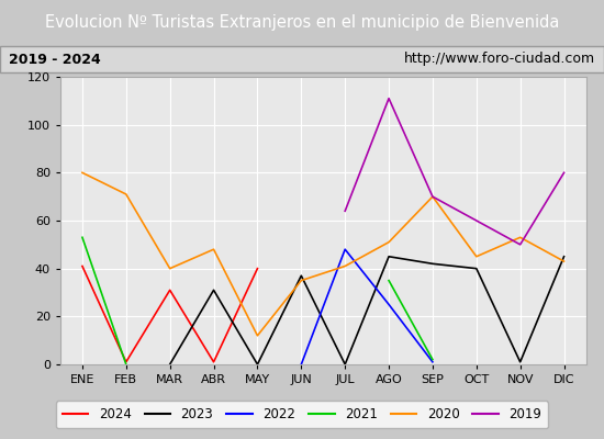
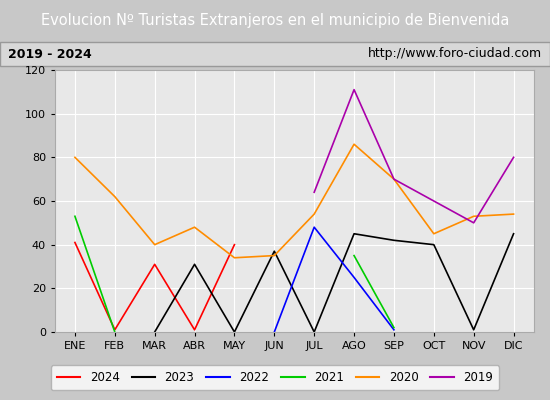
2020/FEB: 71 -> 62
2020/MAY: 12 -> 34
2020/JUL: 41 -> 54
2020/AGO: 51 -> 86
2020/DIC: 43 -> 54
